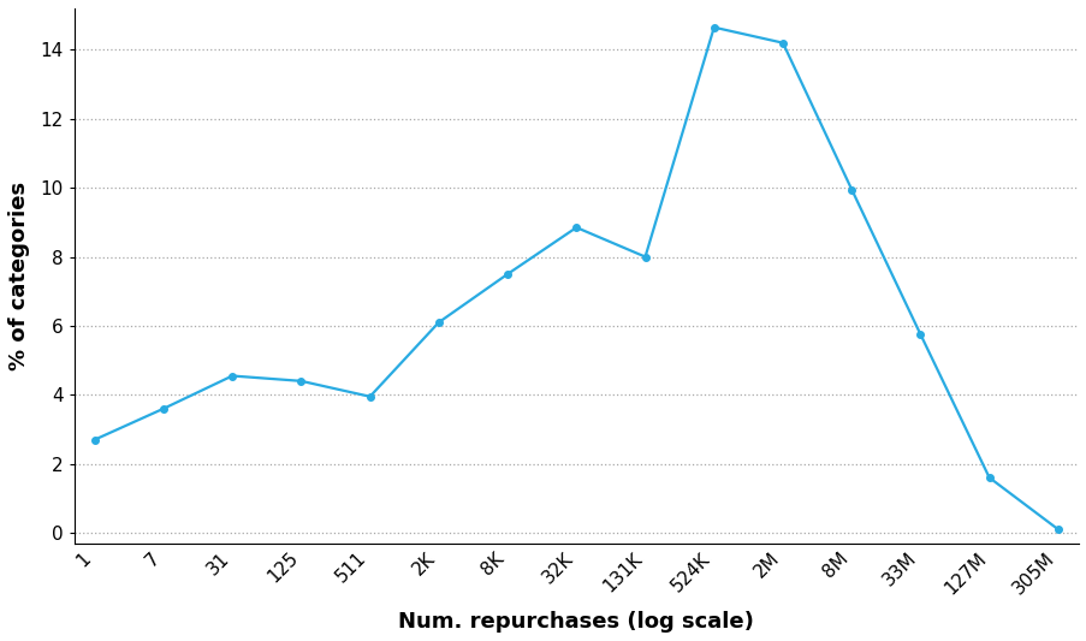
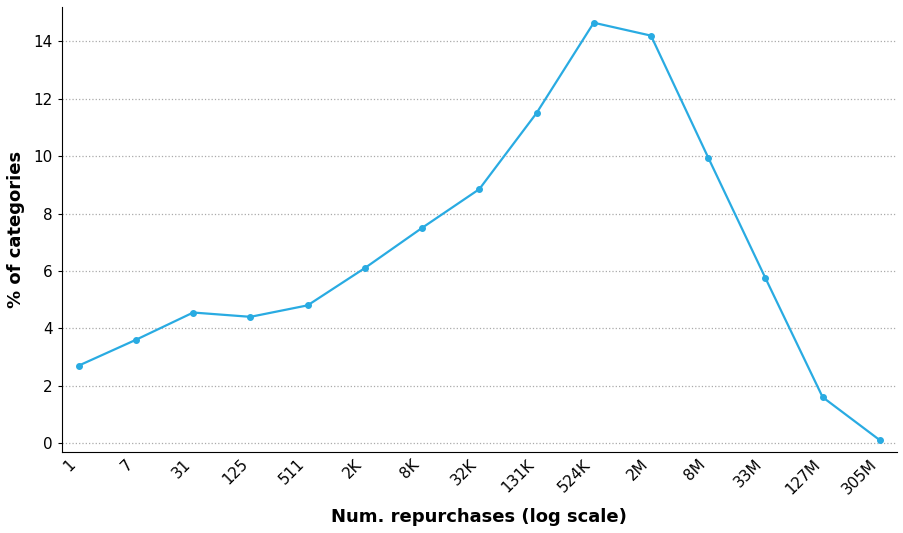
511: 3.95 -> 4.80
131K: 8.00 -> 11.50
